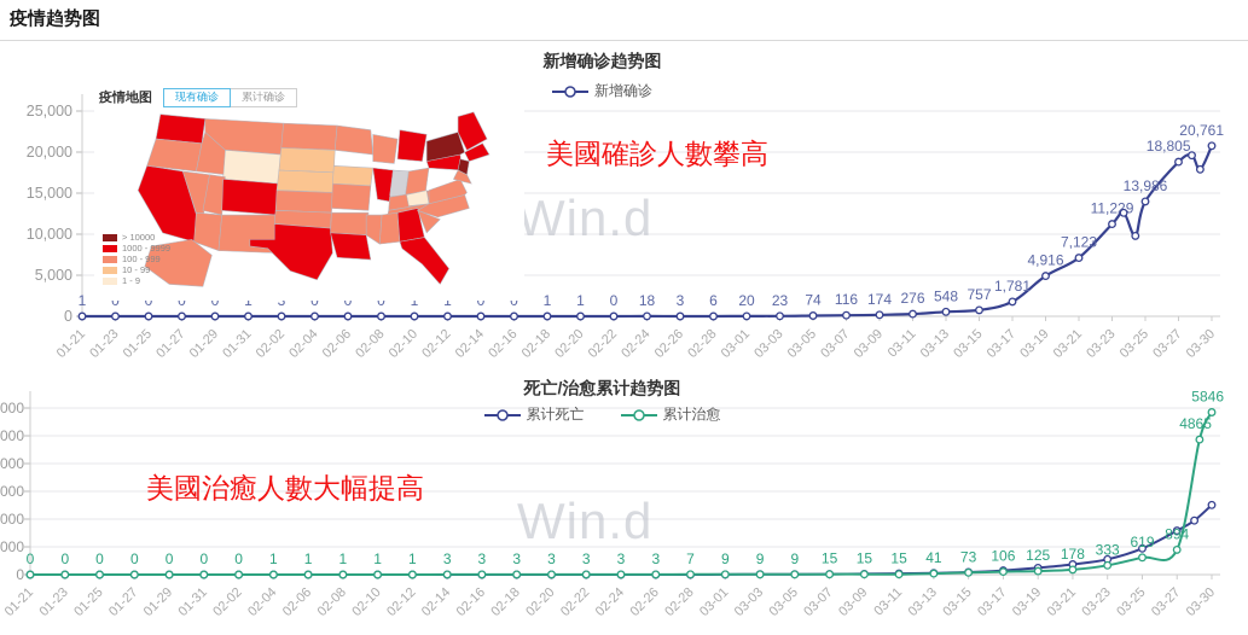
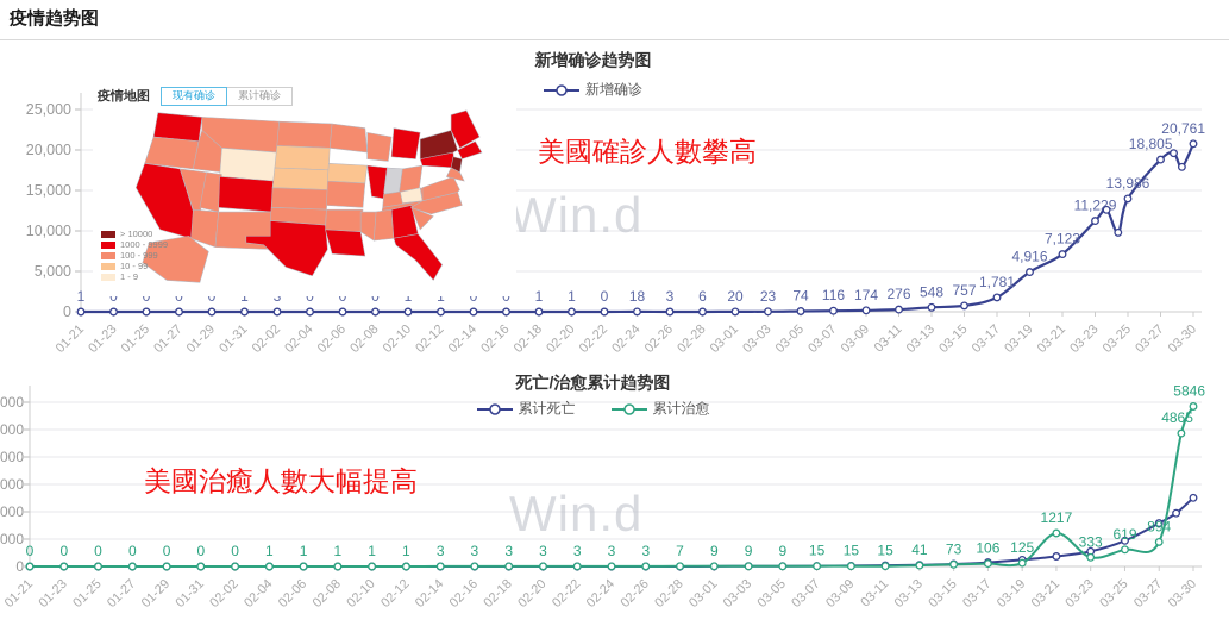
死亡/治愈累计趋势图/累计治愈/03-21: 178 -> 1217
